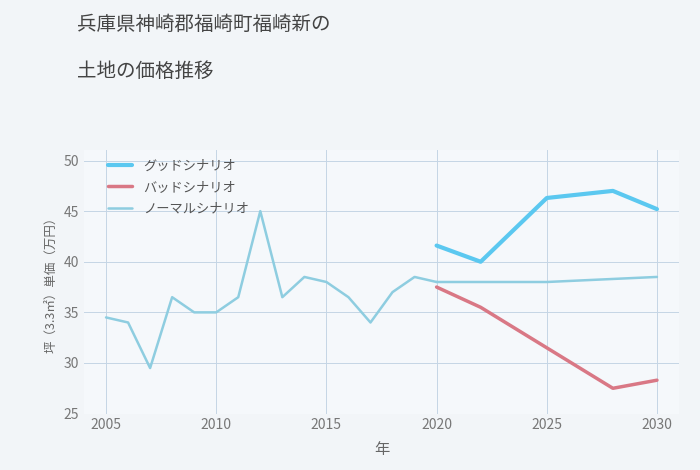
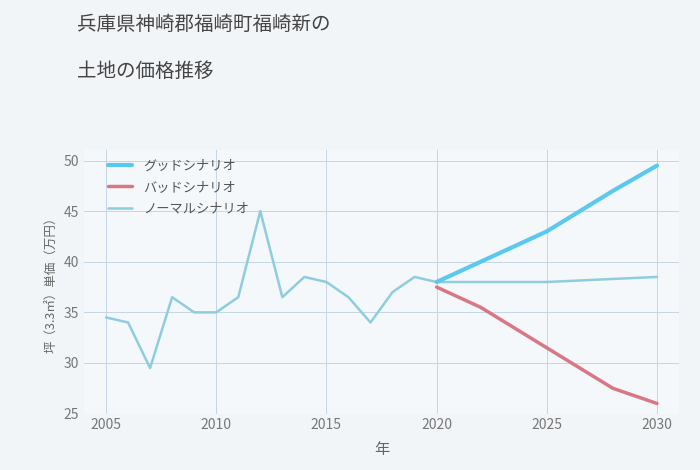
グッドシナリオ/2020: 41.6 -> 38.0
グッドシナリオ/2025: 46.3 -> 43.0
グッドシナリオ/2030: 45.2 -> 49.5
バッドシナリオ/2030: 28.3 -> 26.0
